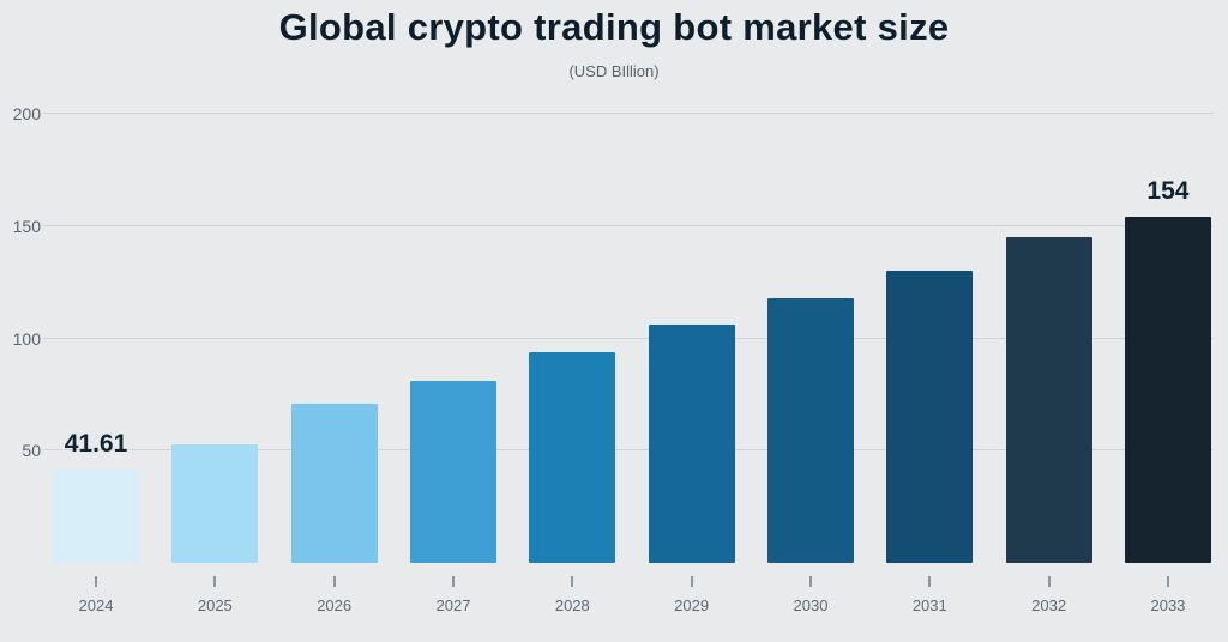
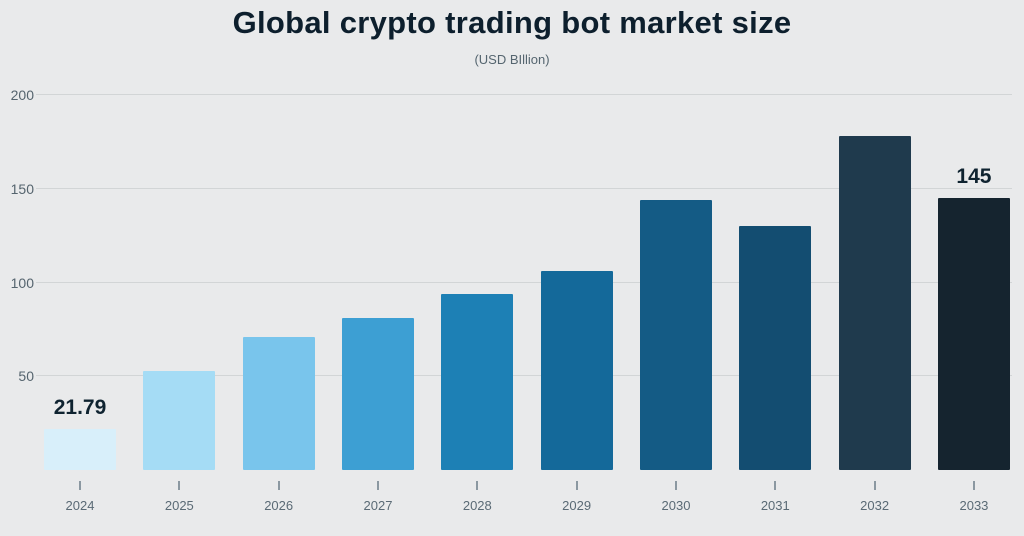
2024: 41.61 -> 21.79
2030: 118 -> 144
2032: 145 -> 178
2033: 154 -> 145
